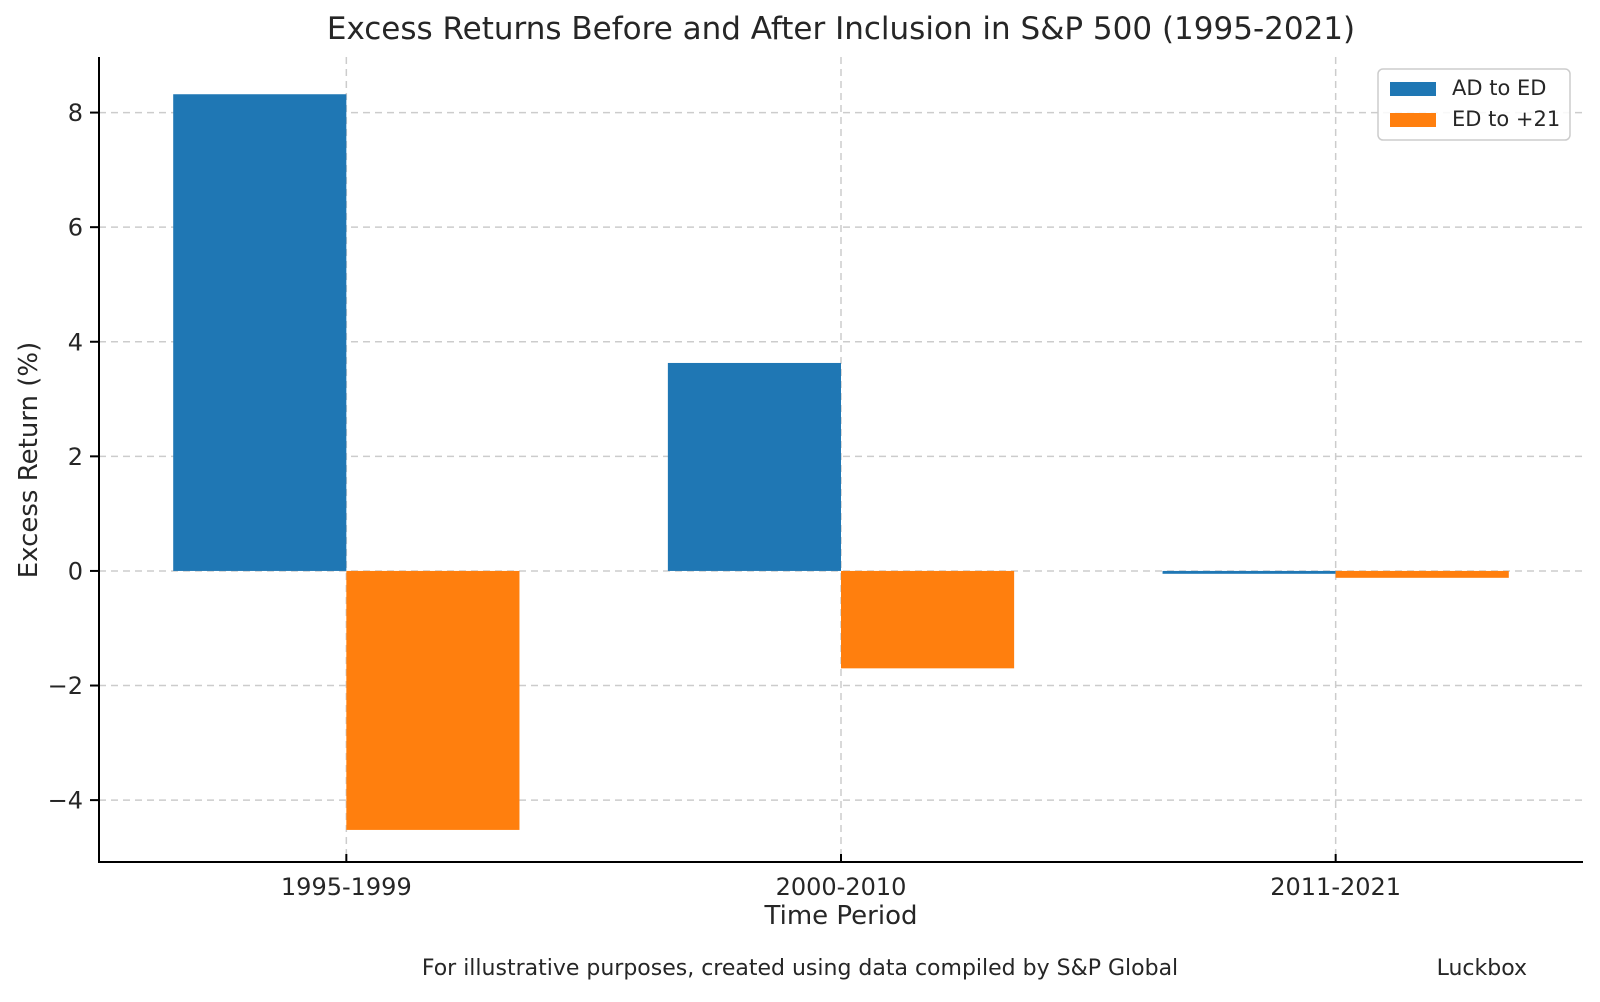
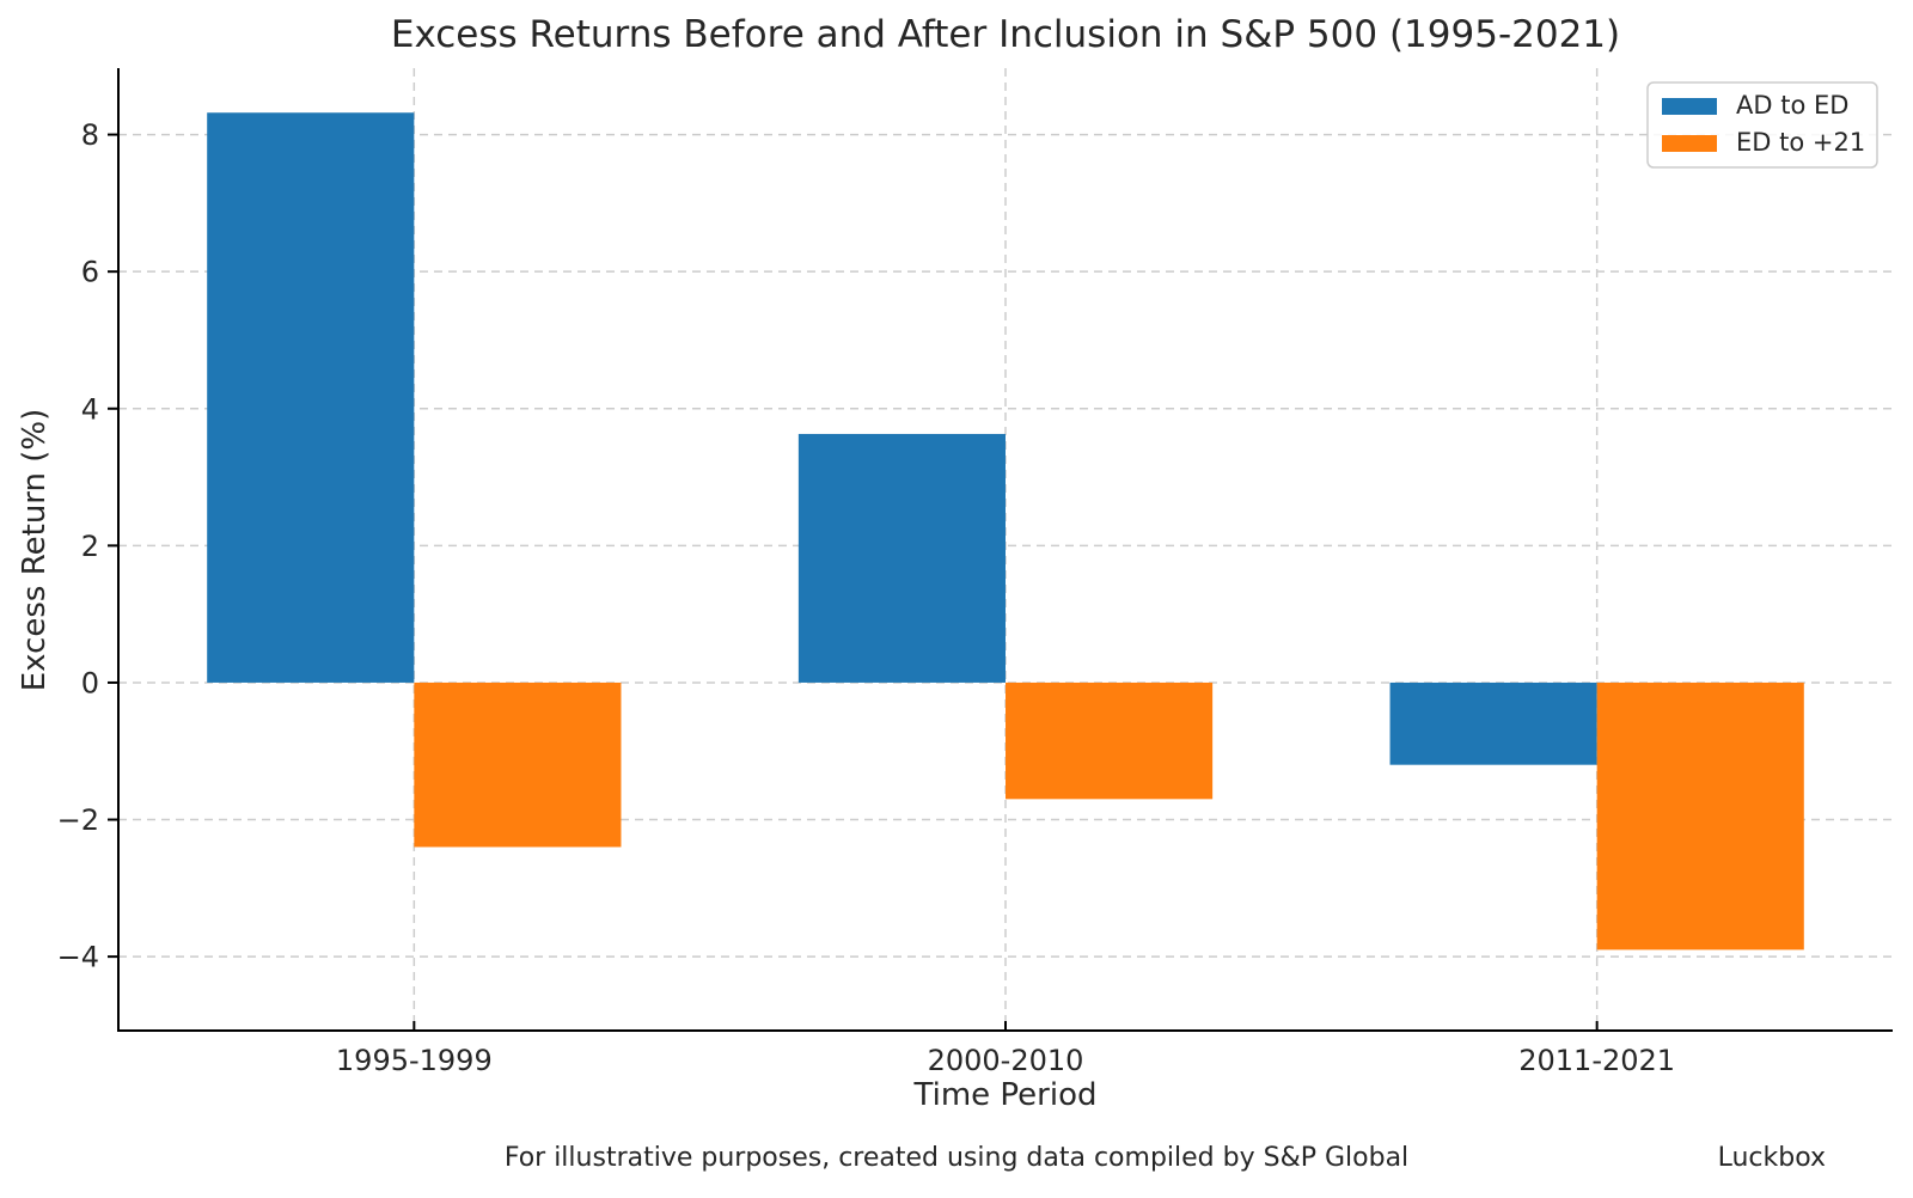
ED to +21/1995-1999: -4.5 -> -2.4
AD to ED/2011-2021: -0.1 -> -1.2
ED to +21/2011-2021: -0.1 -> -3.9
